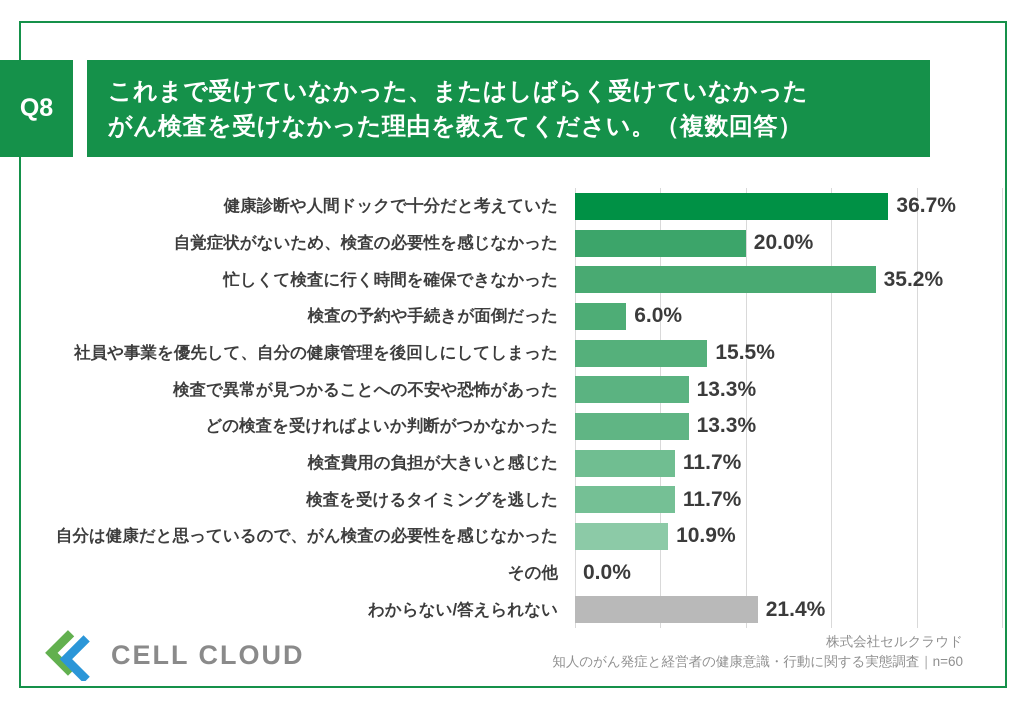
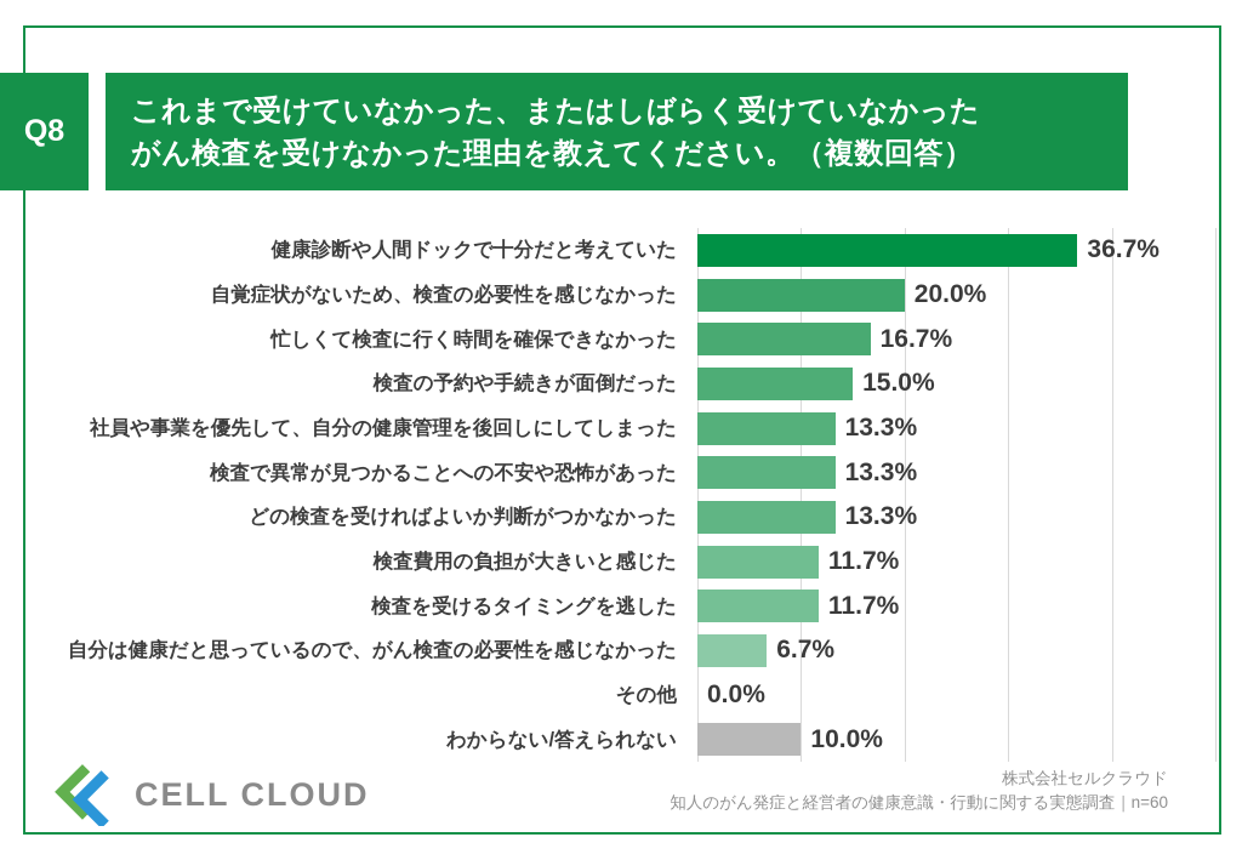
忙しくて検査に行く時間を確保できなかった: 35.2% -> 16.7%
検査の予約や手続きが面倒だった: 6.0% -> 15.0%
社員や事業を優先して、自分の健康管理を後回しにしてしまった: 15.5% -> 13.3%
自分は健康だと思っているので、がん検査の必要性を感じなかった: 10.9% -> 6.7%
わからない/答えられない: 21.4% -> 10.0%
